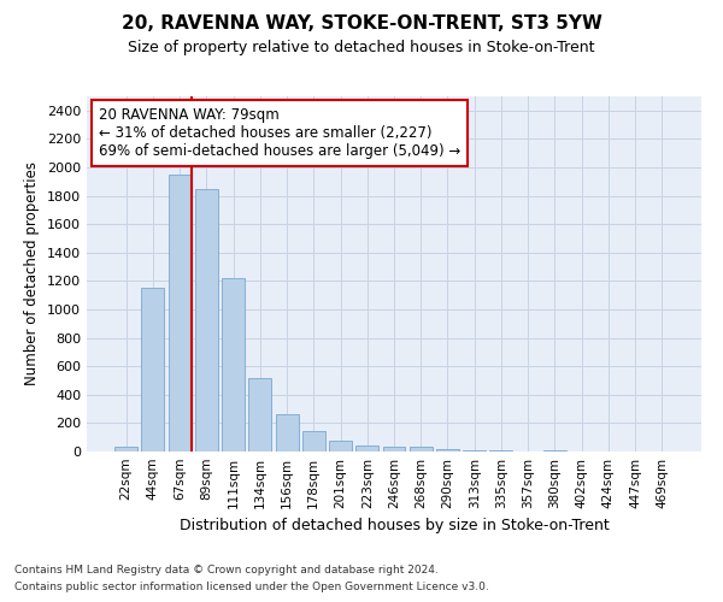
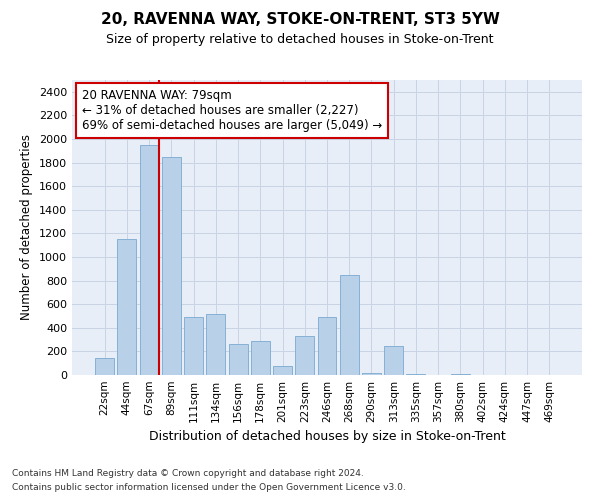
22sqm: 30 -> 140
111sqm: 1220 -> 490
178sqm: 150 -> 290
223sqm: 40 -> 330
246sqm: 40 -> 490
268sqm: 30 -> 850
313sqm: 0 -> 250
